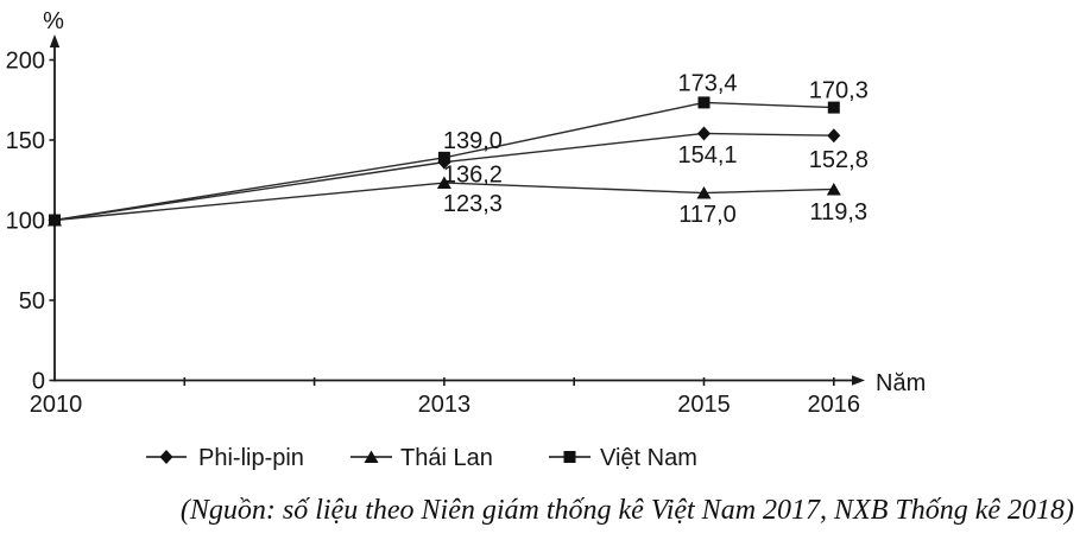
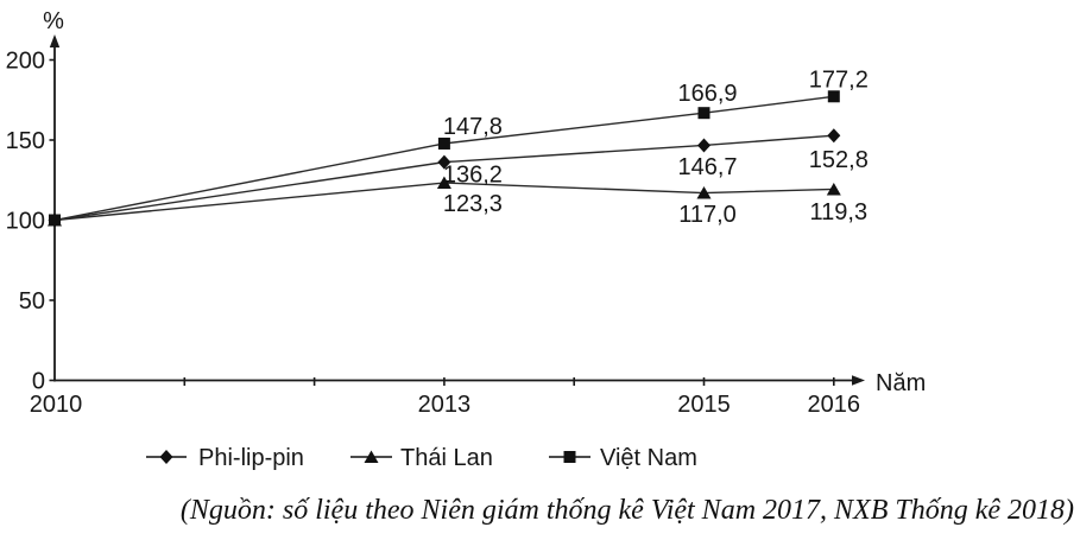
Việt Nam/2013: 139,0 -> 147,8
Phi-lip-pin/2015: 154,1 -> 146,7
Việt Nam/2015: 173,4 -> 166,9
Việt Nam/2016: 170,3 -> 177,2
